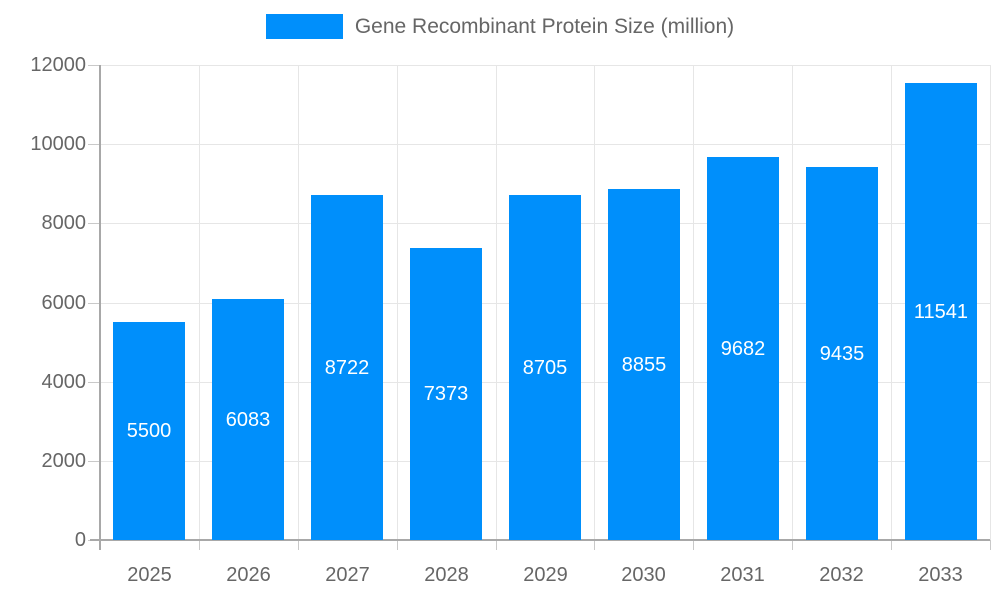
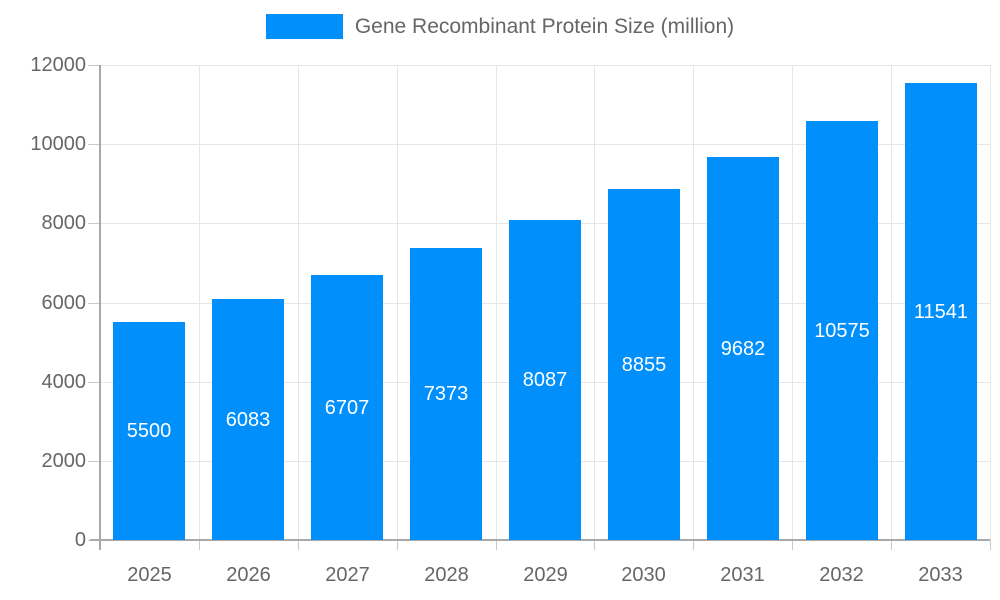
2027: 8722 -> 6707
2029: 8705 -> 8087
2032: 9435 -> 10575
